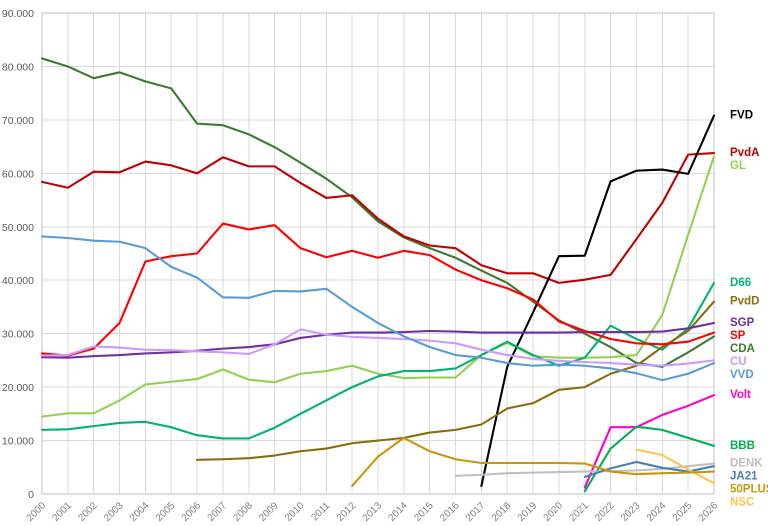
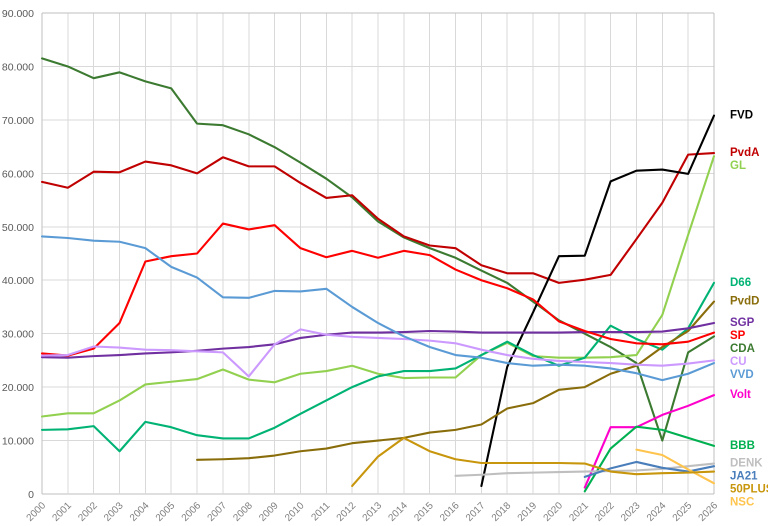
D66/2003: 13000 -> 8000
CU/2008: 26000 -> 22000
CDA/2024: 24000 -> 10000
